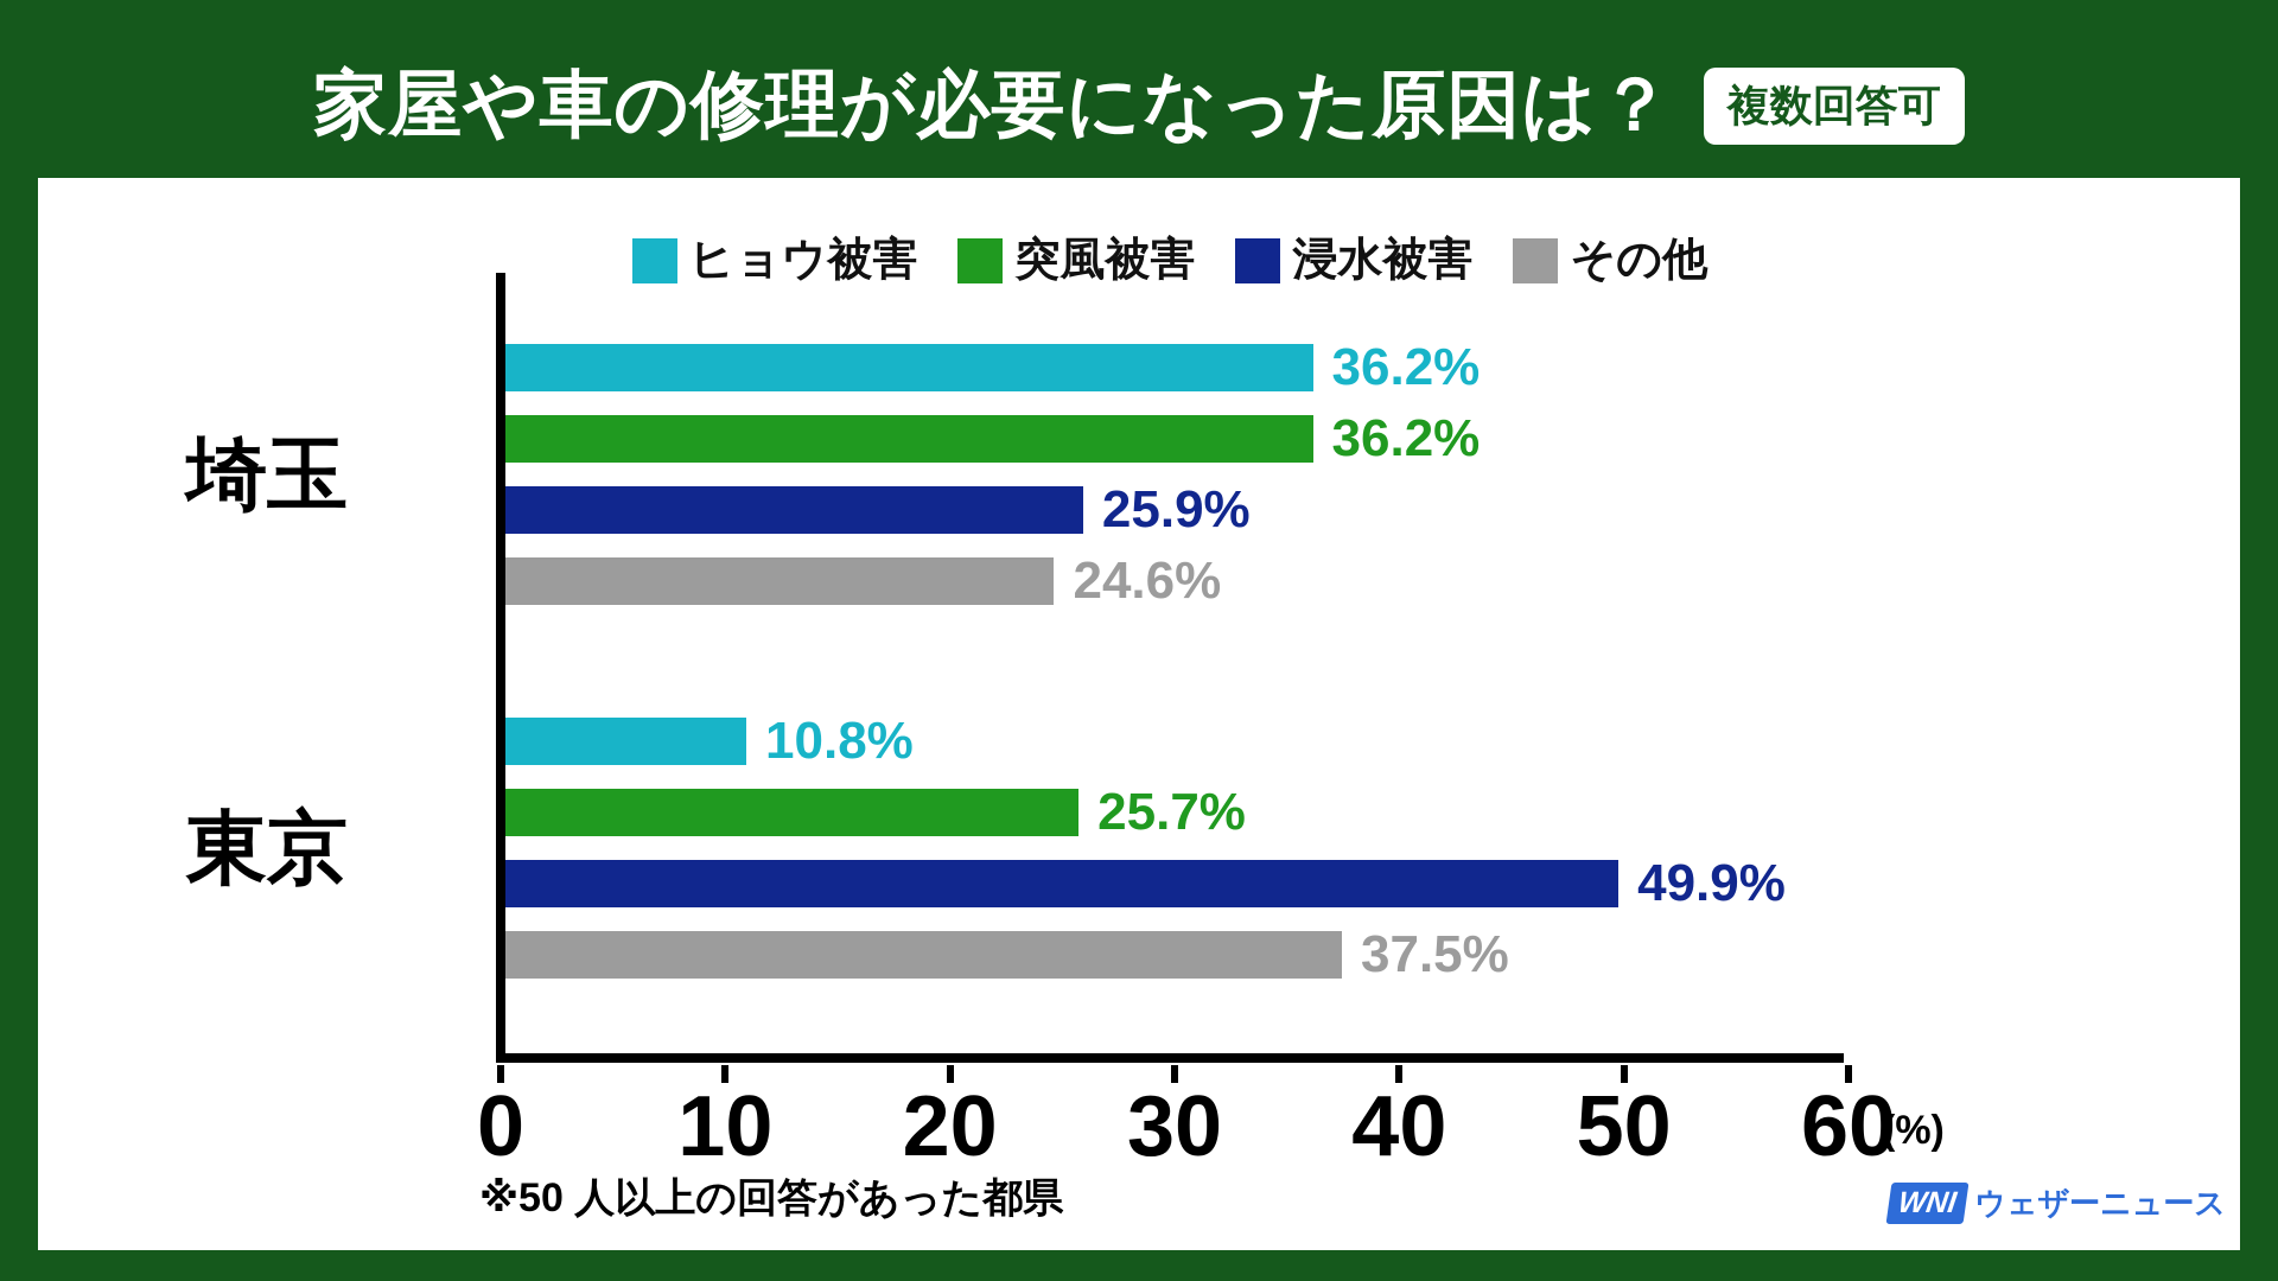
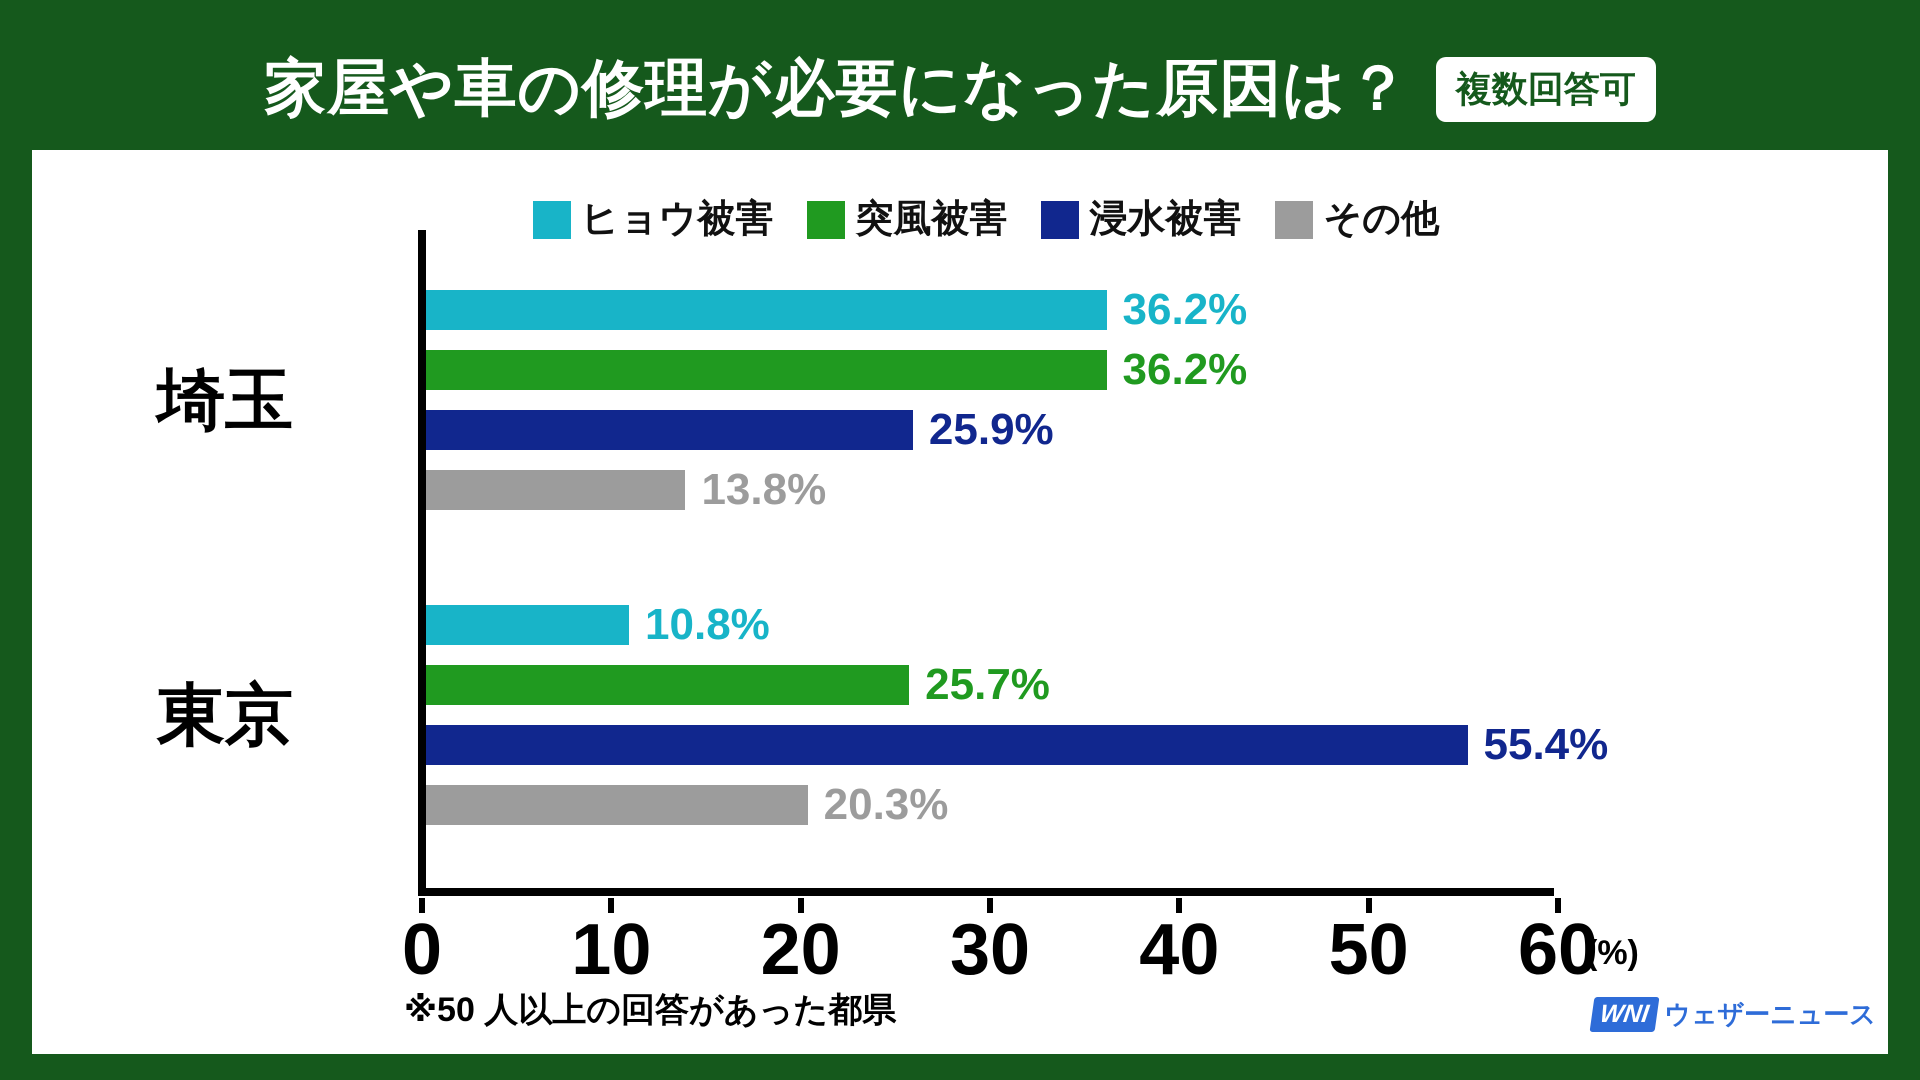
その他/埼玉: 24.6% -> 13.8%
浸水被害/東京: 49.9% -> 55.4%
その他/東京: 37.5% -> 20.3%
